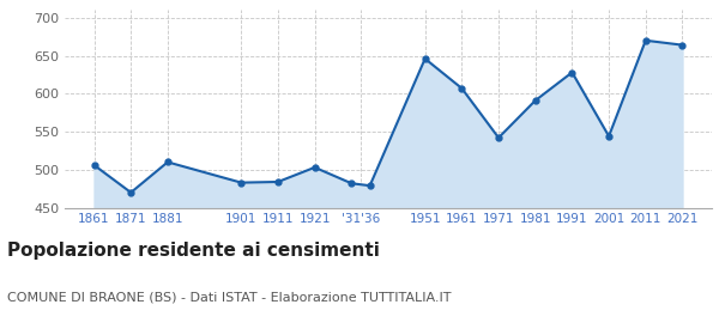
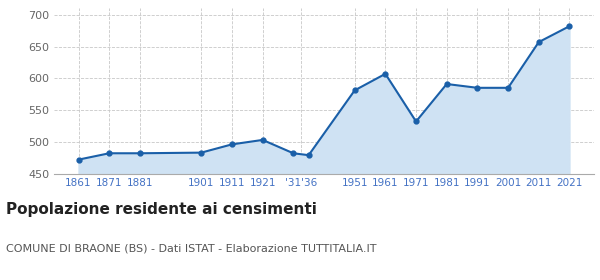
1861: 506 -> 472
1871: 470 -> 482
1881: 510 -> 482
1911: 484 -> 496
1951: 646 -> 581
1971: 542 -> 532
1991: 628 -> 585
2001: 544 -> 585
2011: 670 -> 657
2021: 664 -> 682
